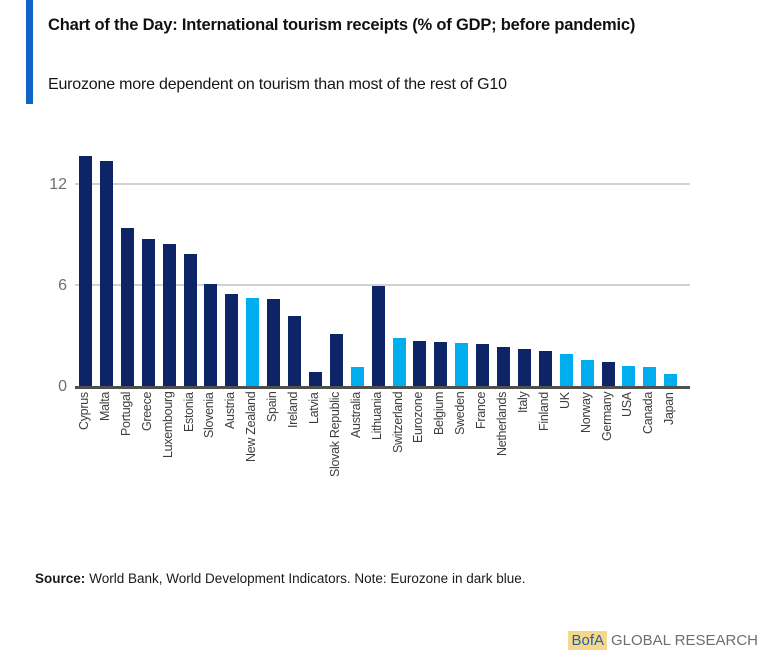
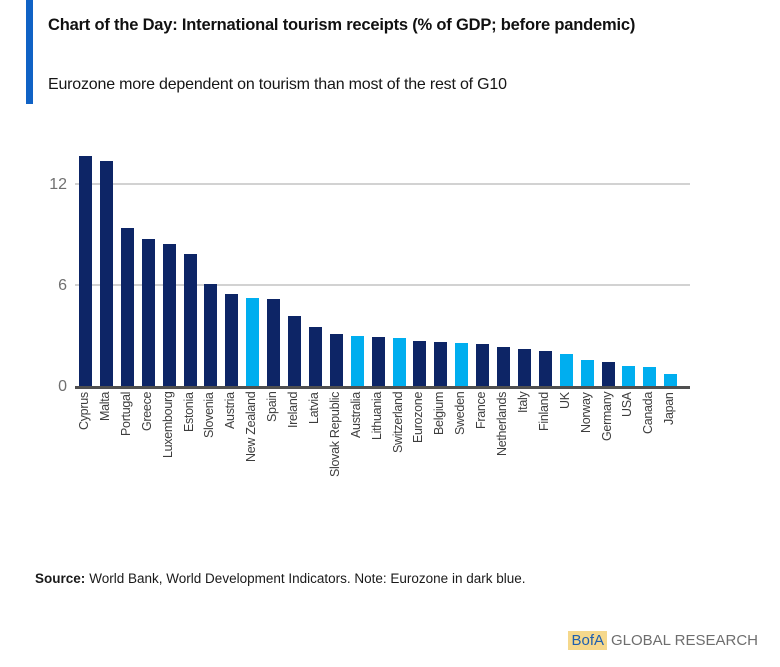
Latvia: 0.9 -> 3.5
Australia: 1.2 -> 3.0
Lithuania: 6.0 -> 3.0
